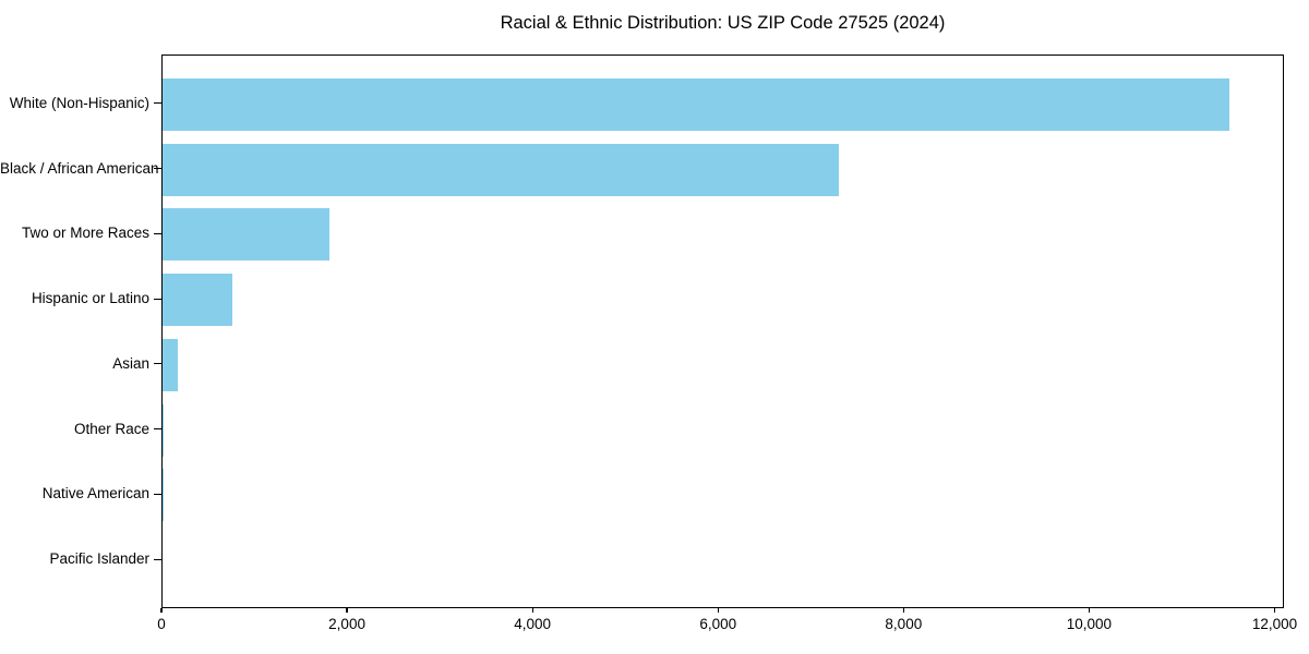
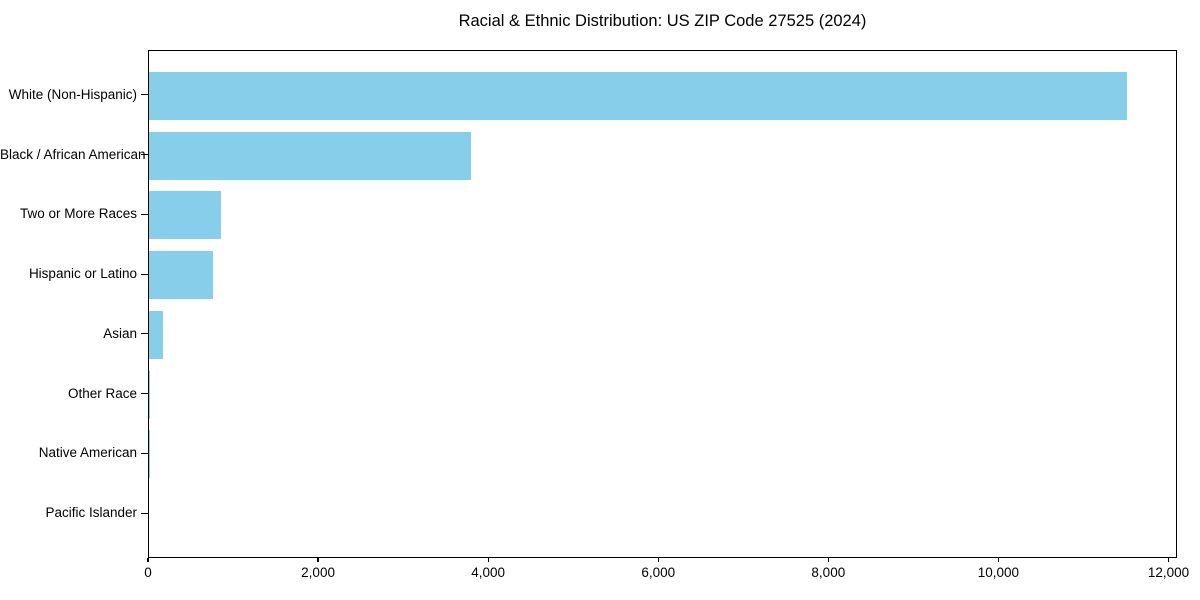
Black / African American: 7300 -> 3800
Two or More Races: 1800 -> 800
